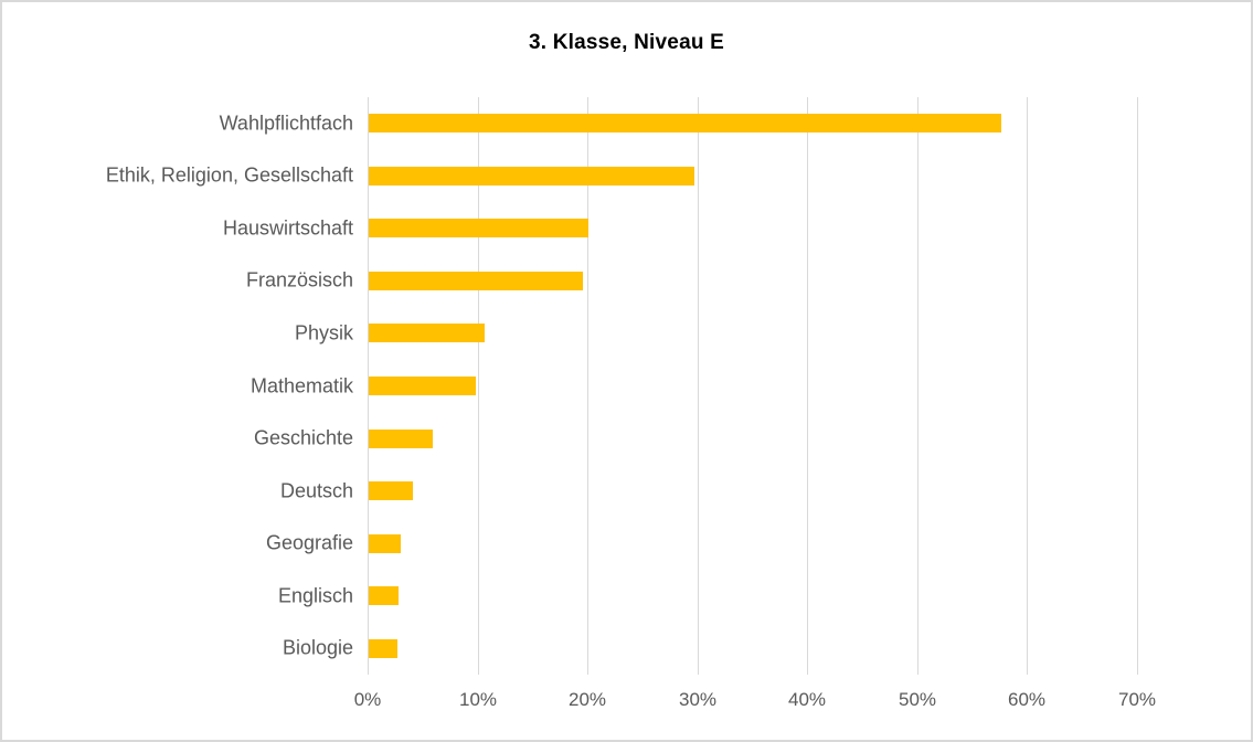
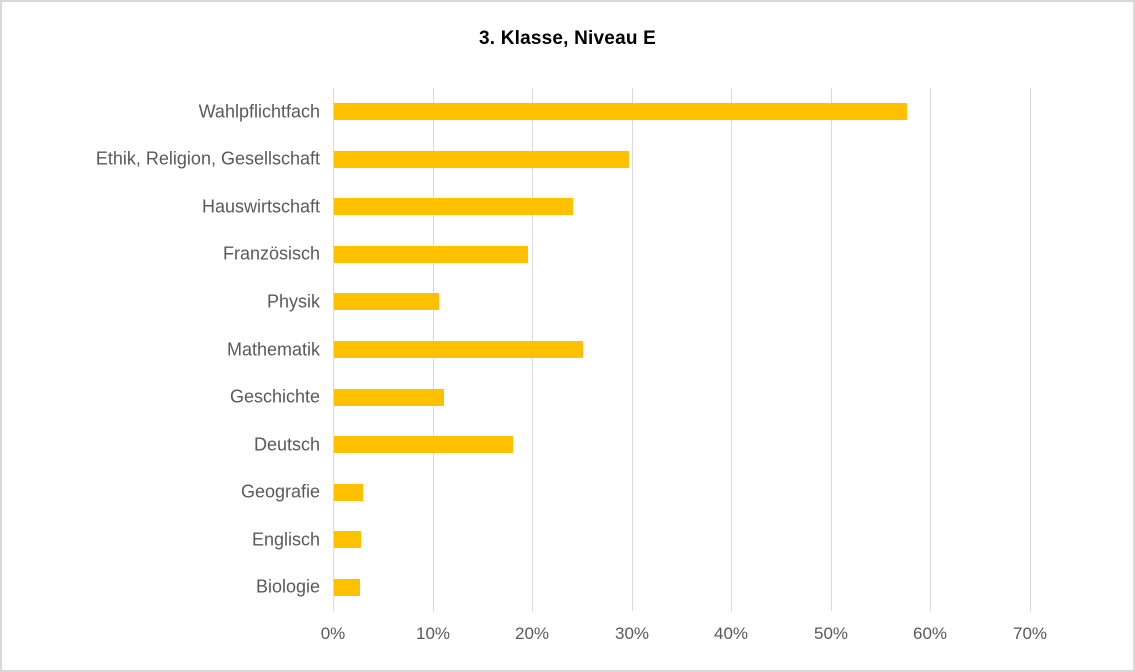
Hauswirtschaft: 20% -> 24%
Mathematik: 10% -> 25%
Geschichte: 6% -> 11%
Deutsch: 4% -> 18%
